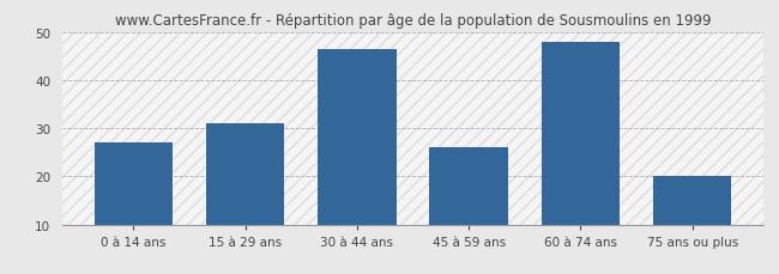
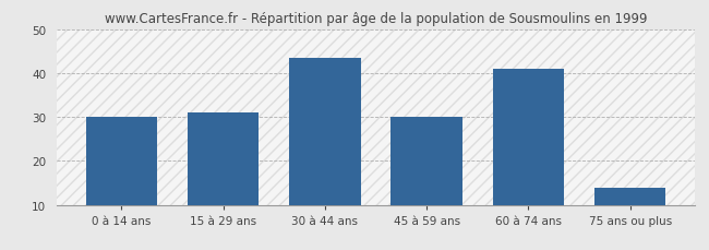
0 à 14 ans: 27.0 -> 30.0
30 à 44 ans: 46.5 -> 43.5
45 à 59 ans: 26.0 -> 30.0
60 à 74 ans: 48.0 -> 41.0
75 ans ou plus: 20.0 -> 14.0
